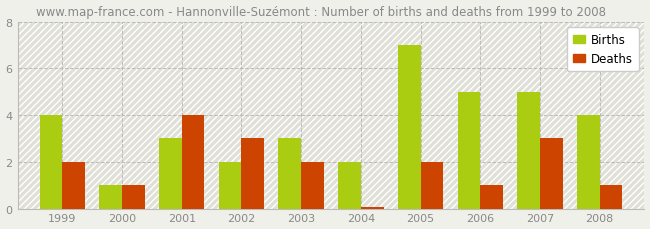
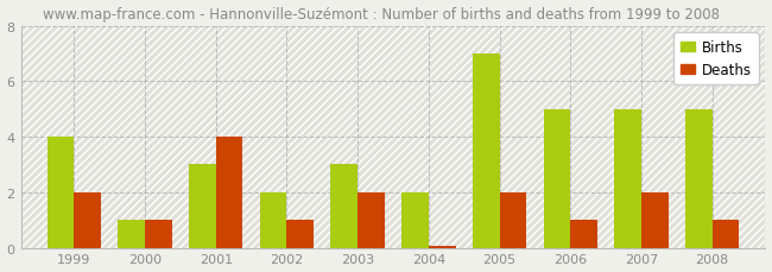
Deaths/2002: 3.00 -> 1.00
Deaths/2007: 3.00 -> 2.00
Births/2008: 4 -> 5
